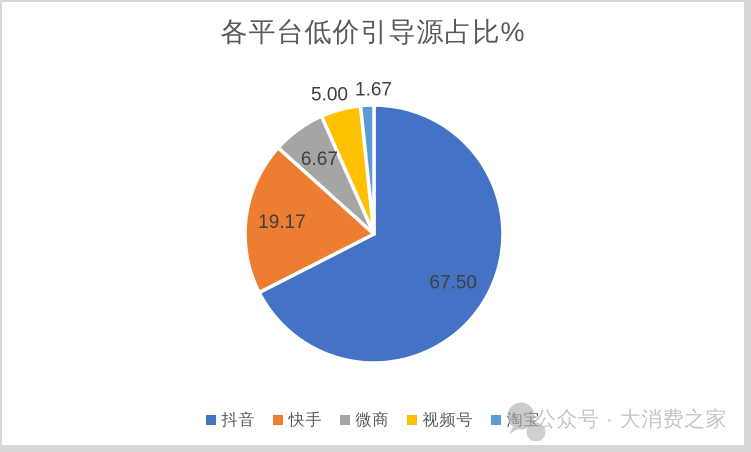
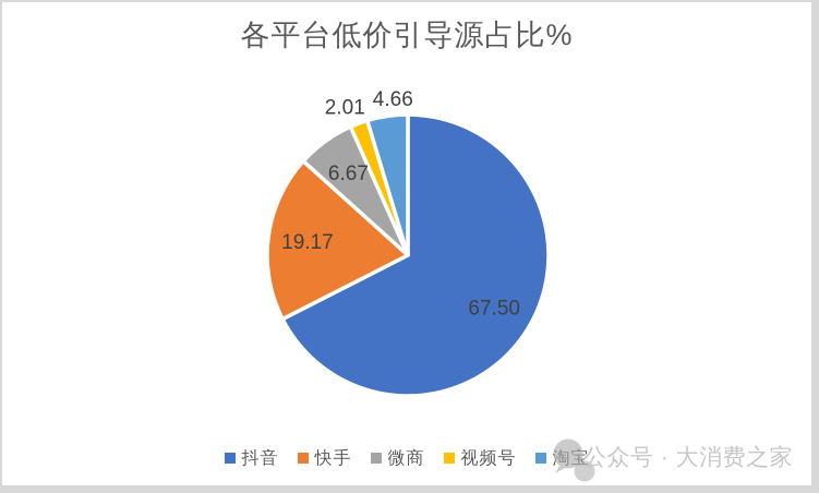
视频号: 5.00 -> 2.01
淘宝: 1.67 -> 4.66
